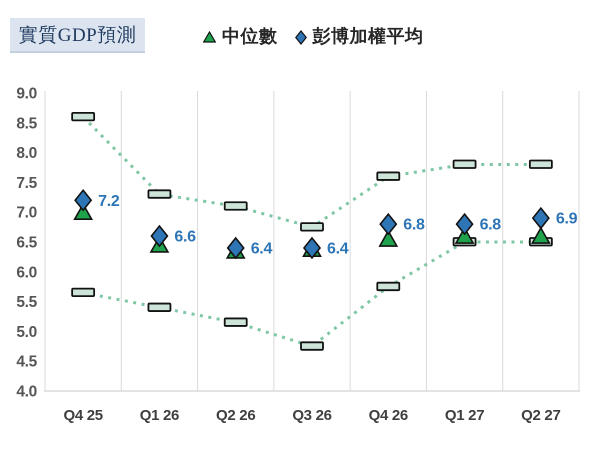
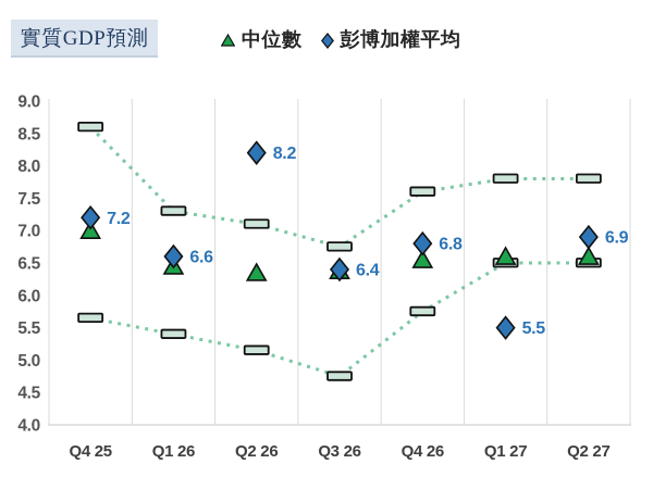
彭博加權平均/Q2 26: 6.4 -> 8.2
彭博加權平均/Q1 27: 6.8 -> 5.5
